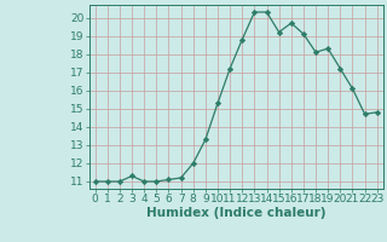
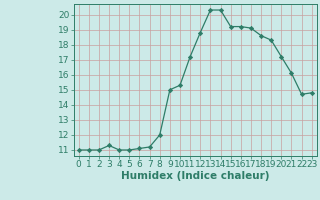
9: 13.3 -> 15.0
16: 19.7 -> 19.2
18: 18.1 -> 18.6
